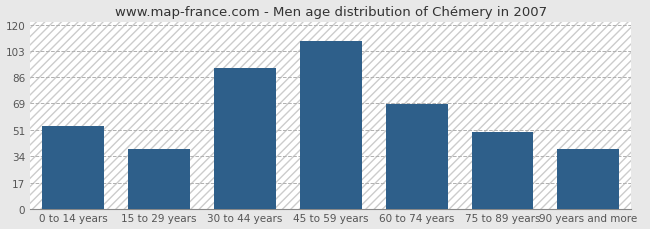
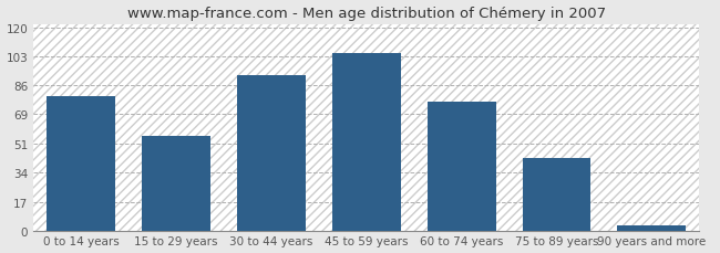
0 to 14 years: 54 -> 79
15 to 29 years: 39 -> 56
45 to 59 years: 109 -> 105
60 to 74 years: 68 -> 76
75 to 89 years: 50 -> 43
90 years and more: 39 -> 3
